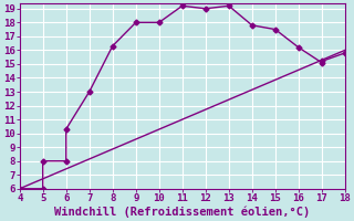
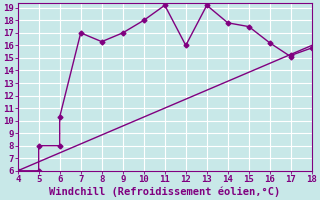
7: 13.0 -> 17.0
9: 18.0 -> 17.0
12: 19.0 -> 16.0
